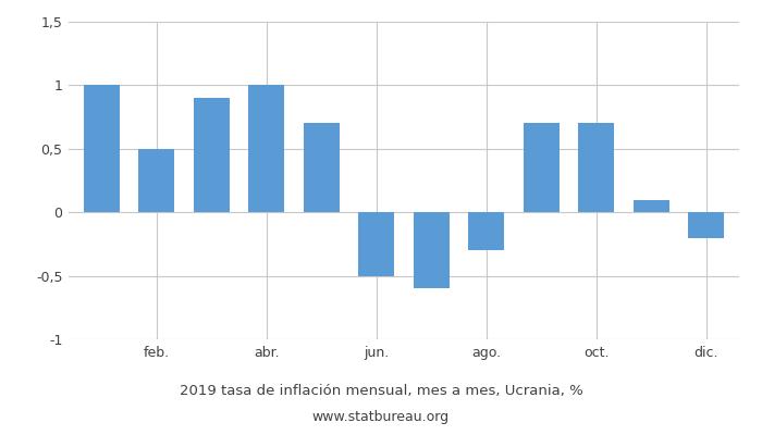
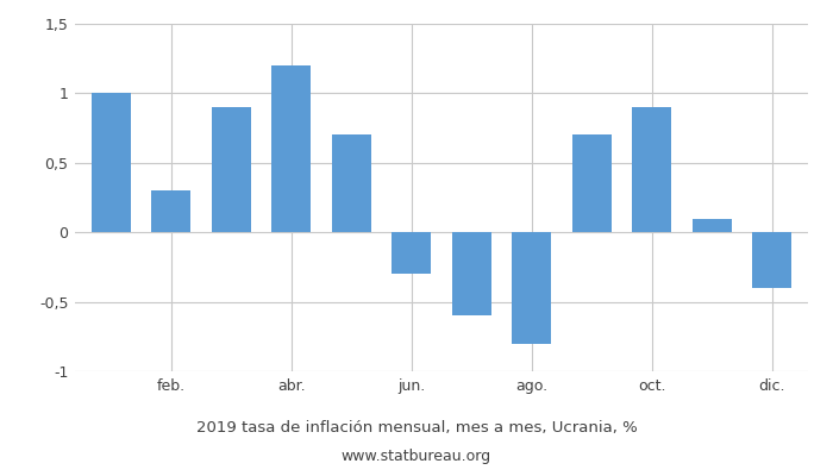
feb.: 0,5 -> 0,3
abr.: 1,0 -> 1,2
jun.: -0,5 -> -0,3
ago.: -0,3 -> -0,8
oct.: 0,7 -> 0,9
dic.: -0,2 -> -0,4
